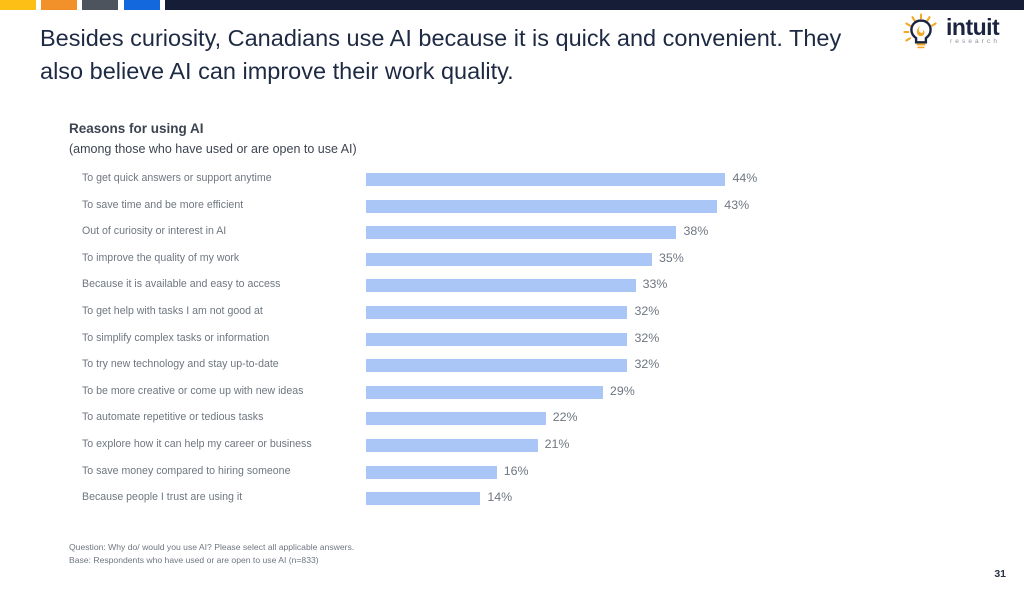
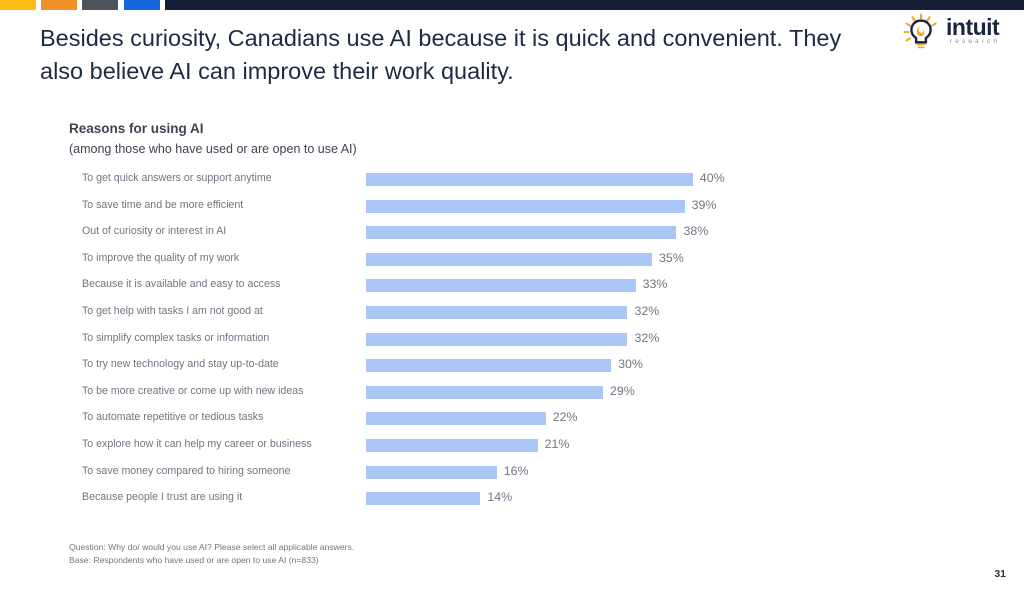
To get quick answers or support anytime: 44% -> 40%
To save time and be more efficient: 43% -> 39%
To try new technology and stay up-to-date: 32% -> 30%
